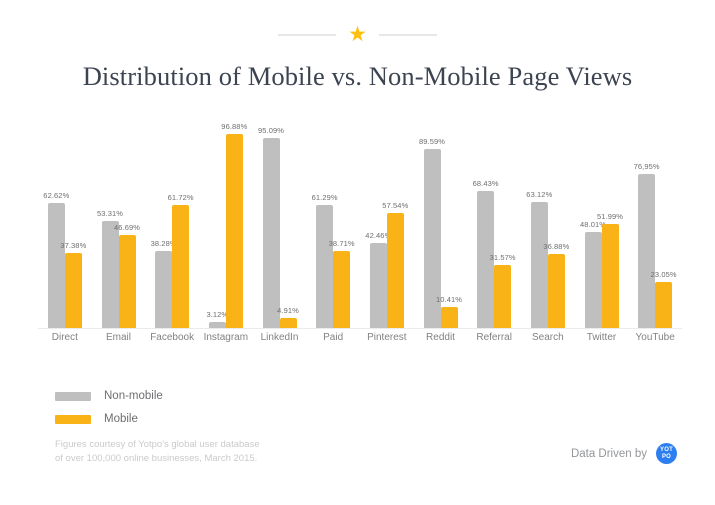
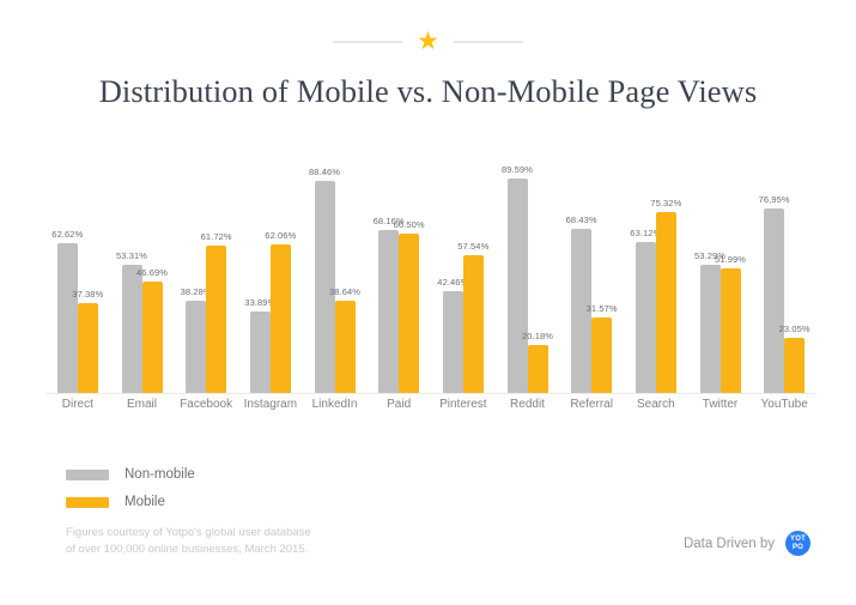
Non-mobile/Instagram: 3.12% -> 33.89%
Mobile/Instagram: 96.88% -> 62.06%
Non-mobile/LinkedIn: 95.09% -> 88.46%
Mobile/LinkedIn: 4.91% -> 38.64%
Non-mobile/Paid: 61.29% -> 68.16%
Mobile/Paid: 38.71% -> 66.50%
Mobile/Reddit: 10.41% -> 20.18%
Mobile/Search: 36.88% -> 75.32%
Non-mobile/Twitter: 48.01% -> 53.29%
